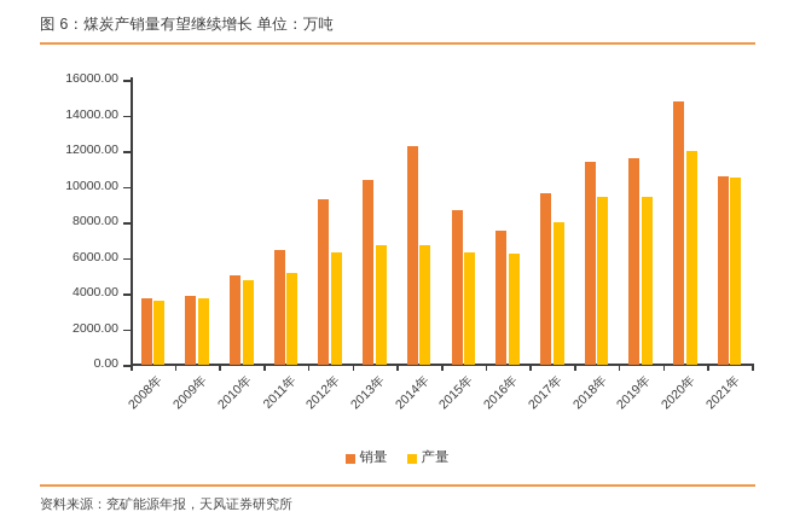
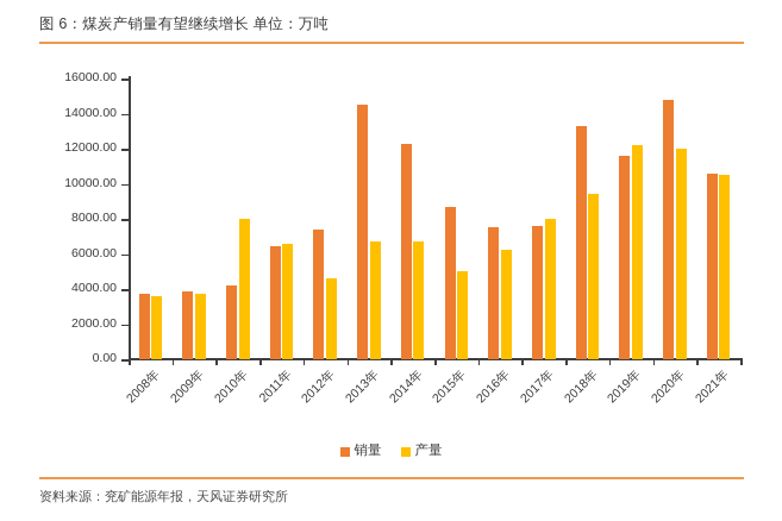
销量/2010年: 5000 -> 4200
产量/2010年: 4800 -> 8000
产量/2011年: 5200 -> 6600
销量/2012年: 9300 -> 7400
产量/2012年: 6300 -> 4600
销量/2013年: 10400 -> 14500
产量/2015年: 6300 -> 5000
销量/2017年: 9600 -> 7600
销量/2018年: 11400 -> 13300
产量/2019年: 9400 -> 12200
